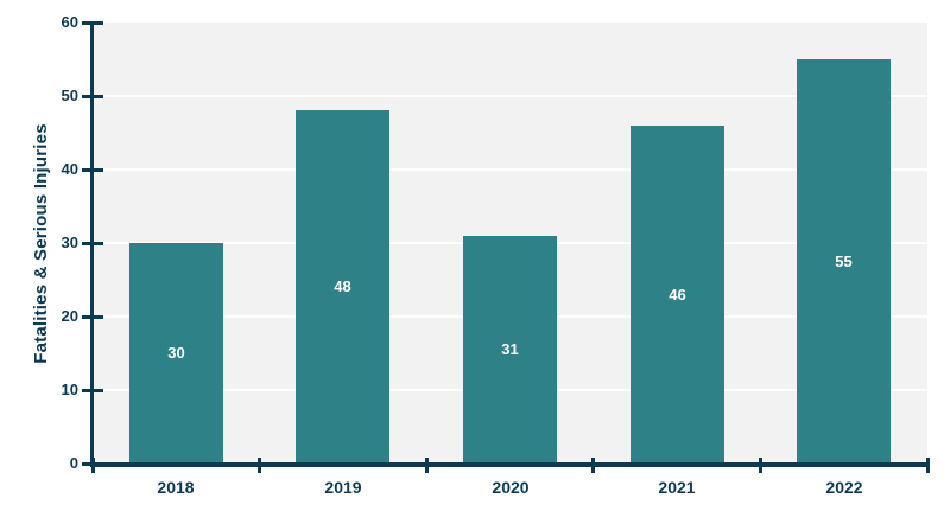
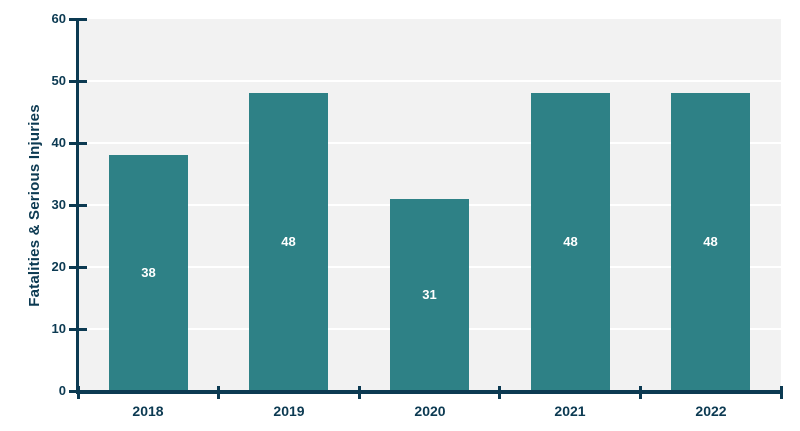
2018: 30 -> 38
2021: 46 -> 48
2022: 55 -> 48
